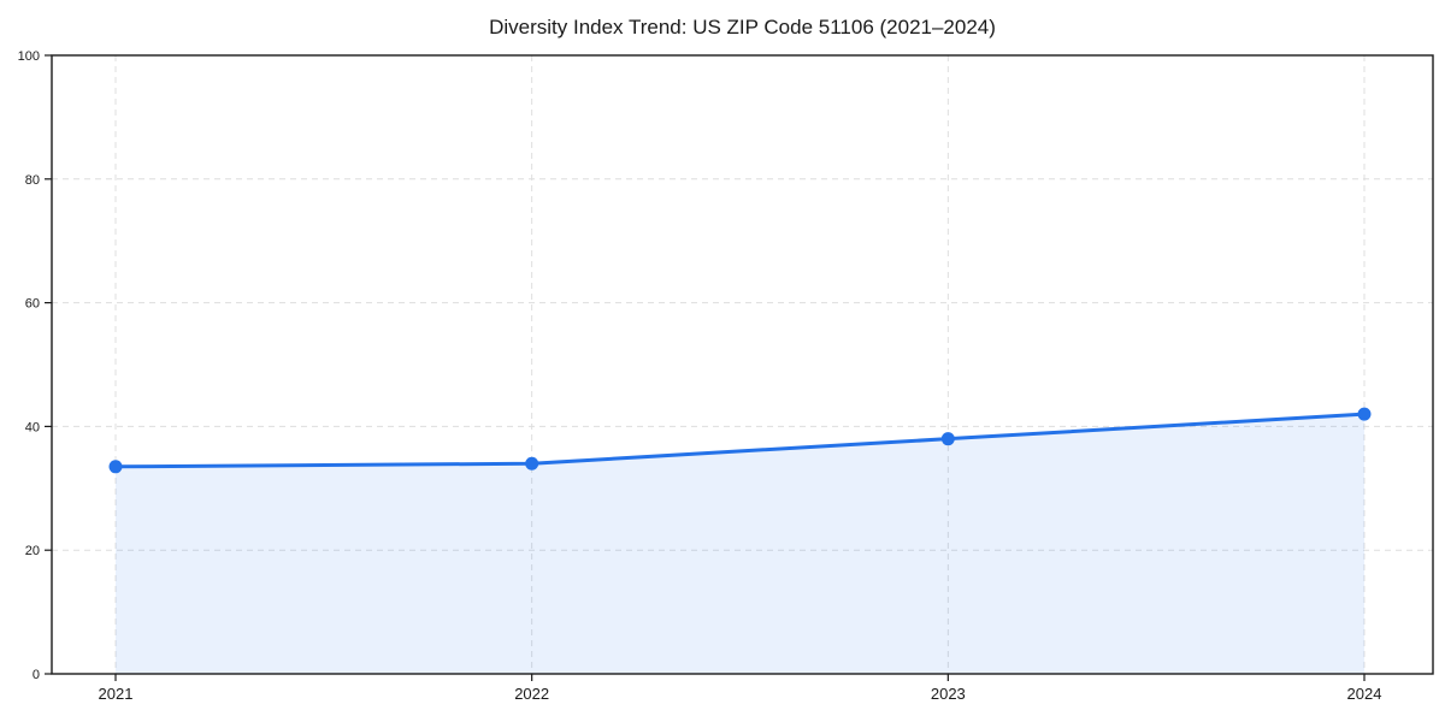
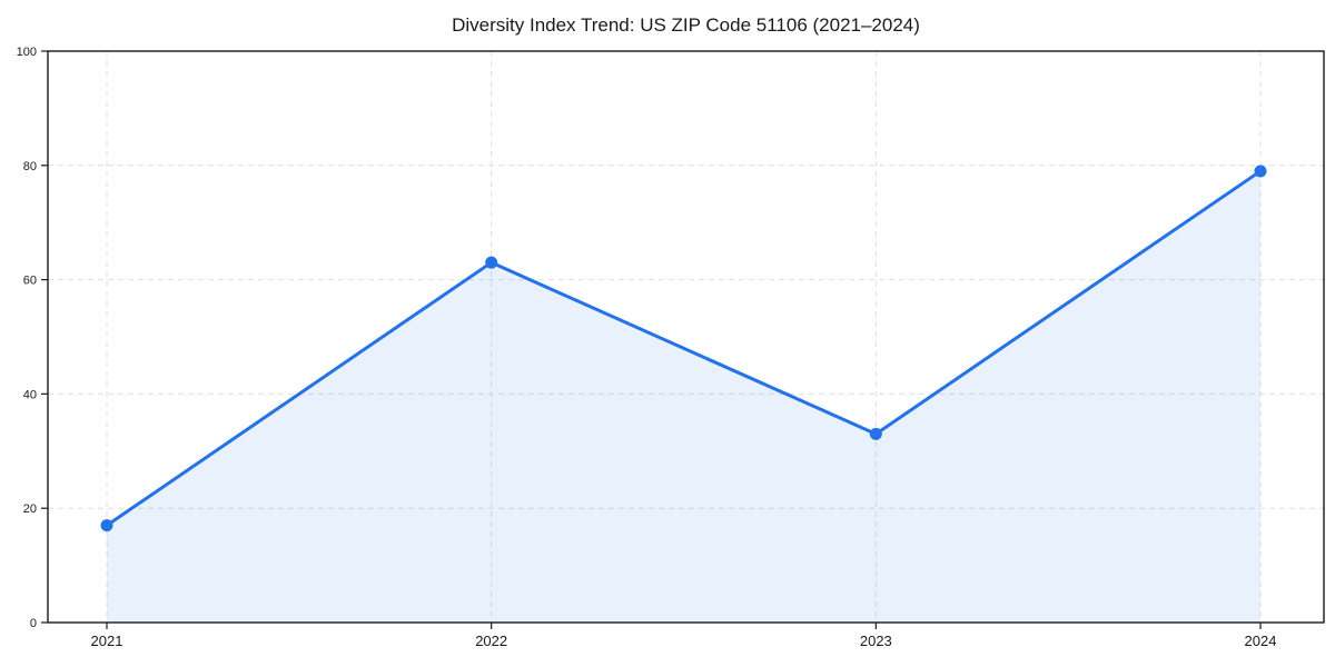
2021: 34 -> 17
2022: 34 -> 63
2023: 38 -> 33
2024: 42 -> 79
